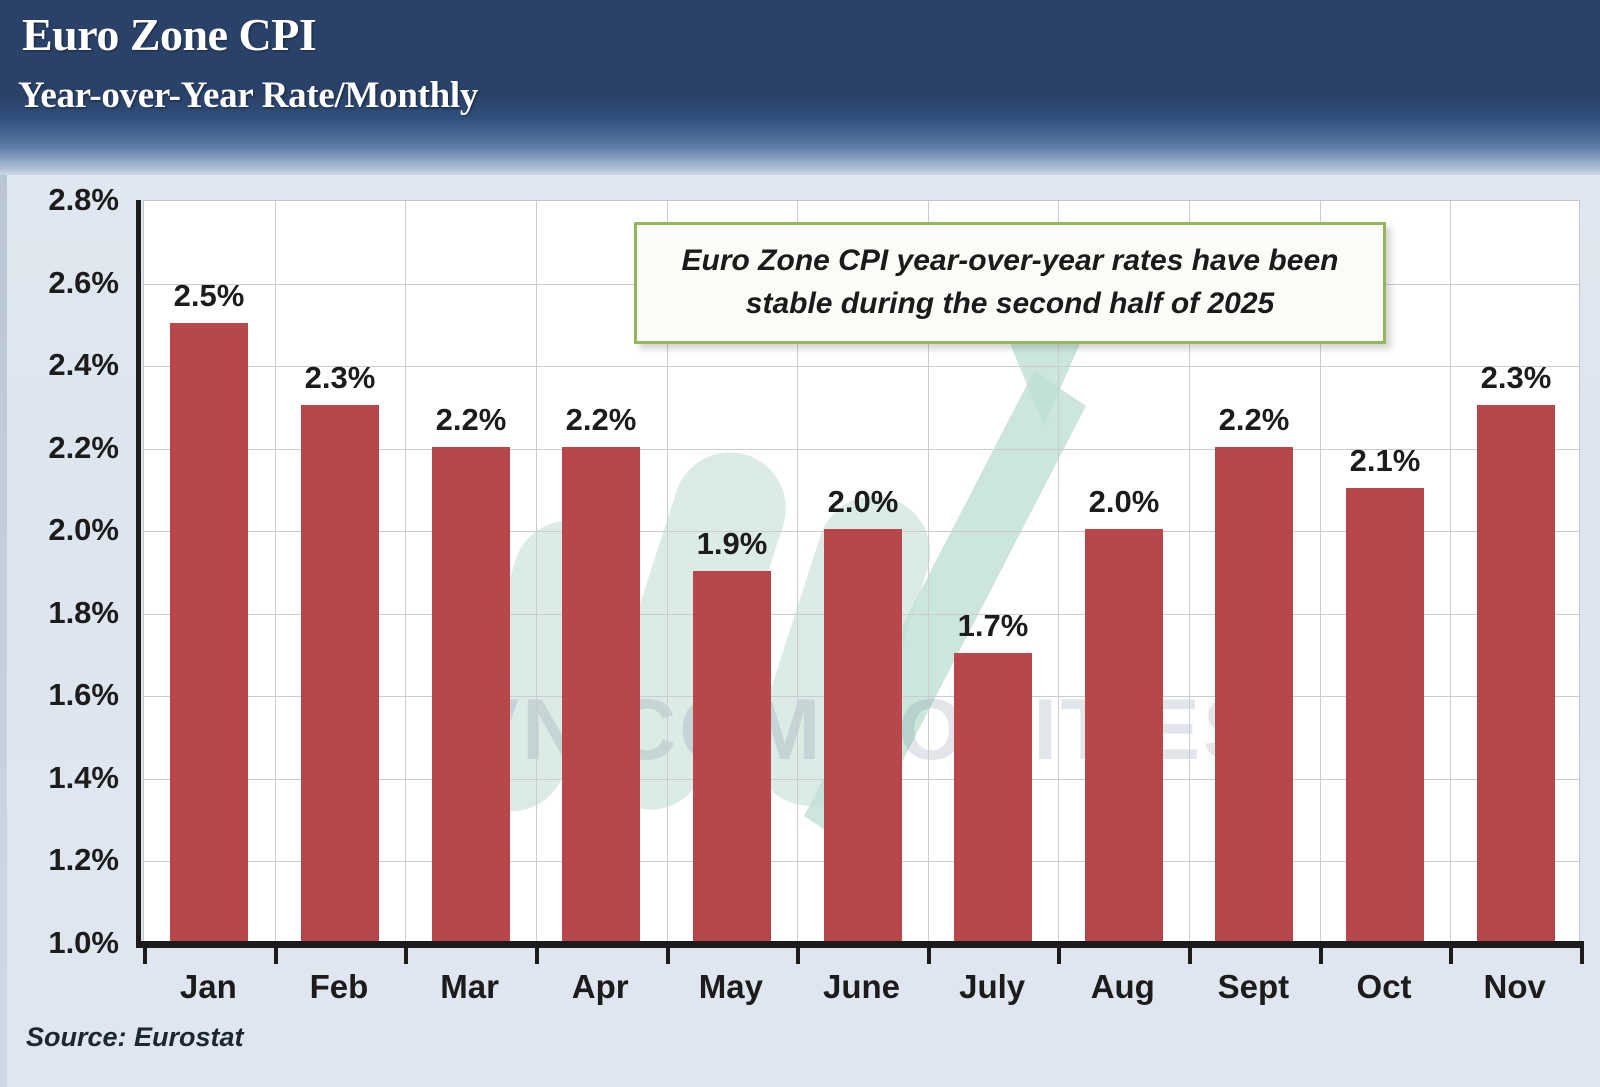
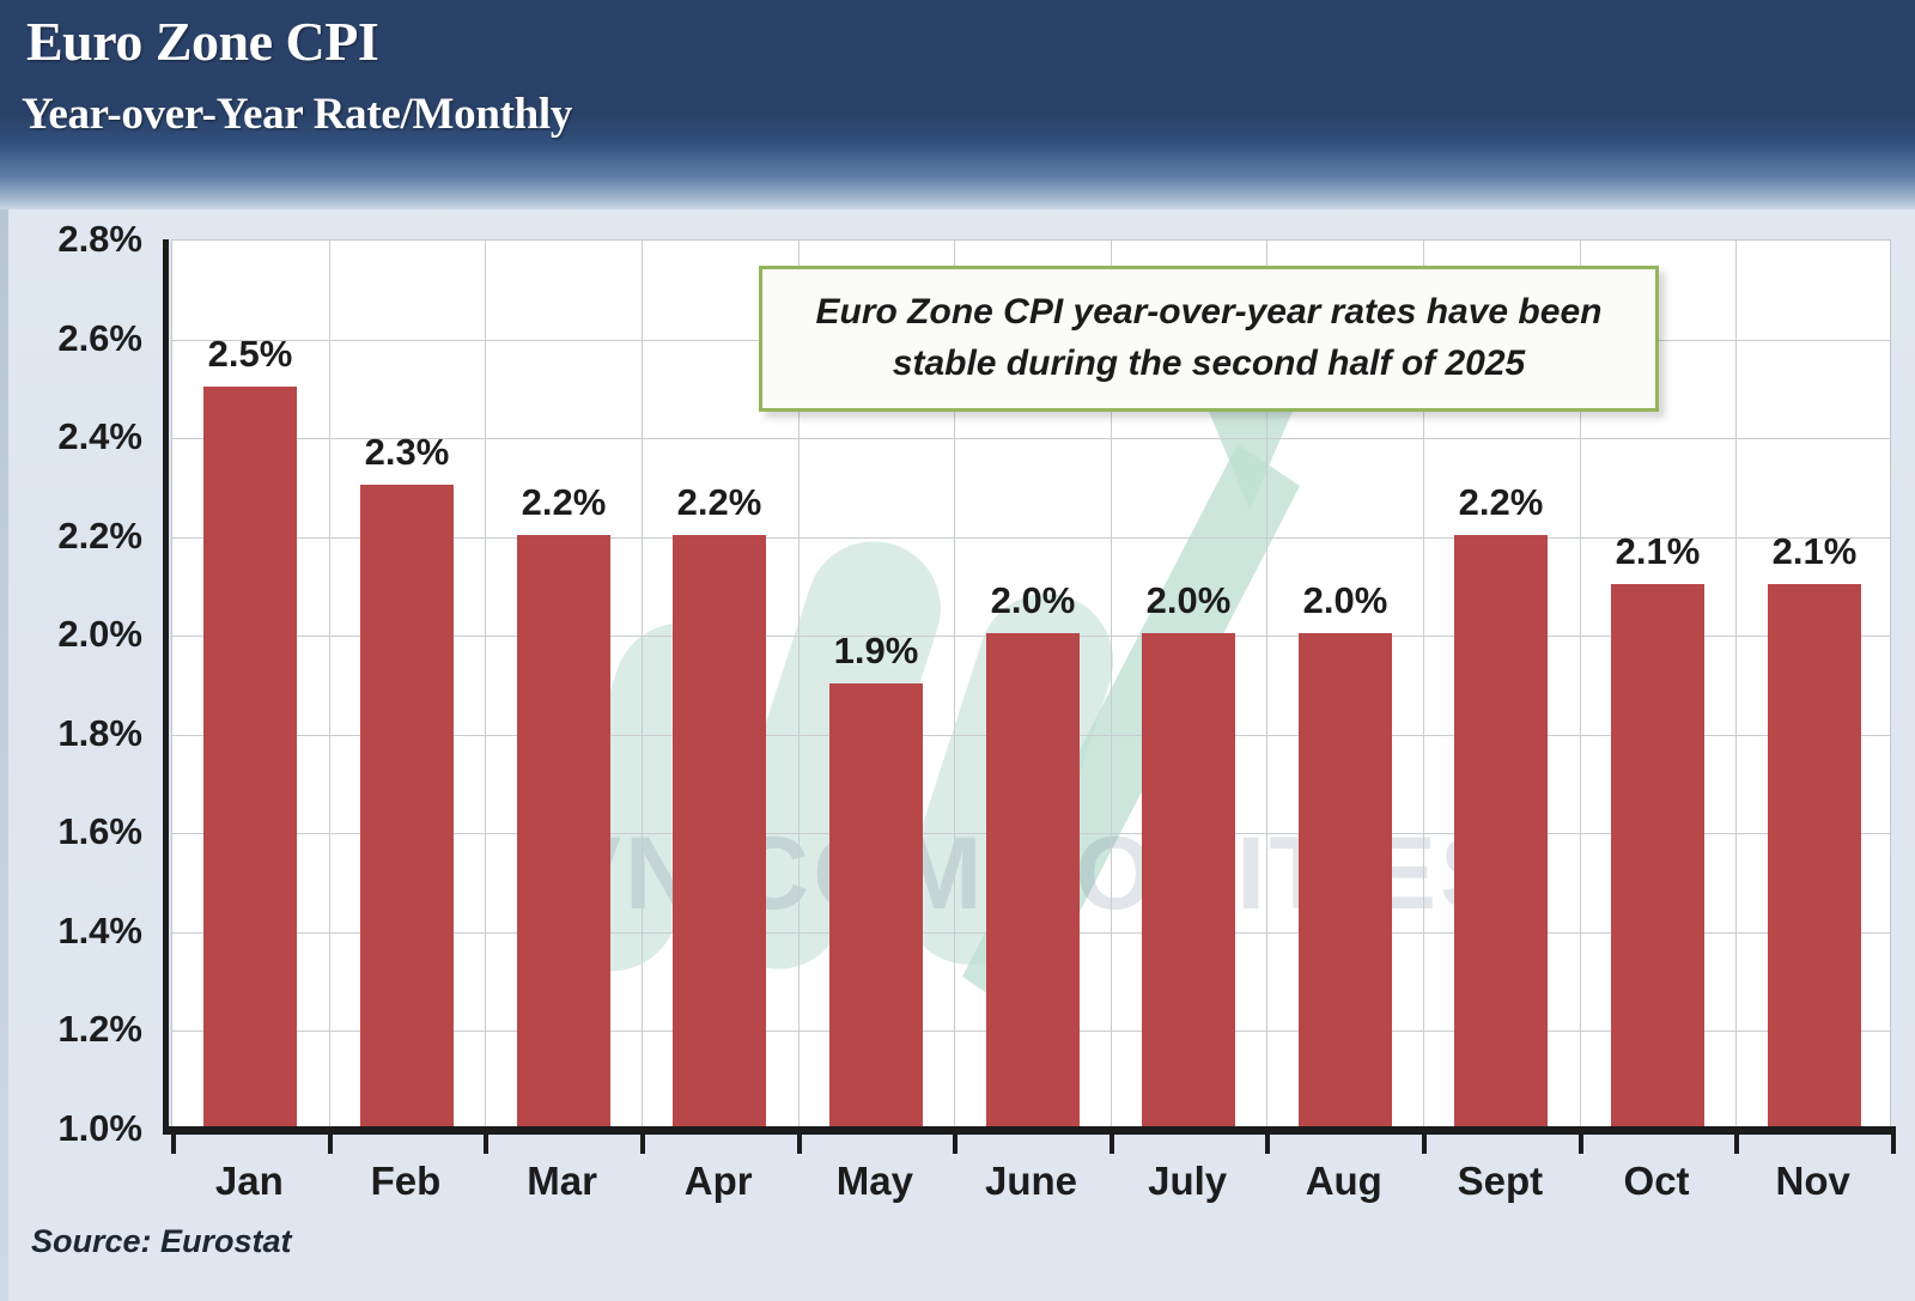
July: 1.7% -> 2.0%
Nov: 2.3% -> 2.1%
